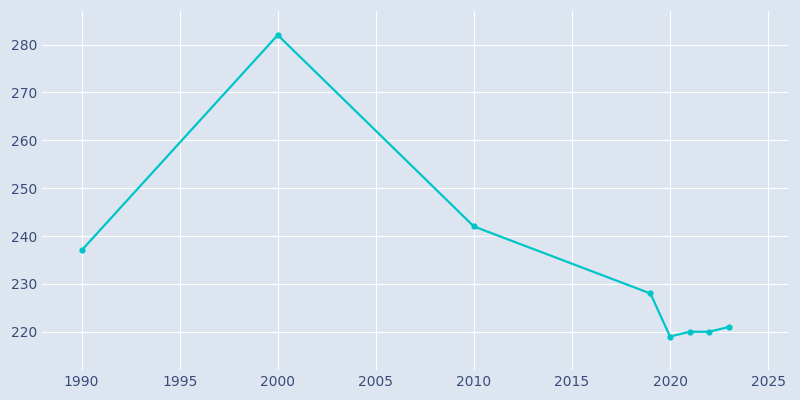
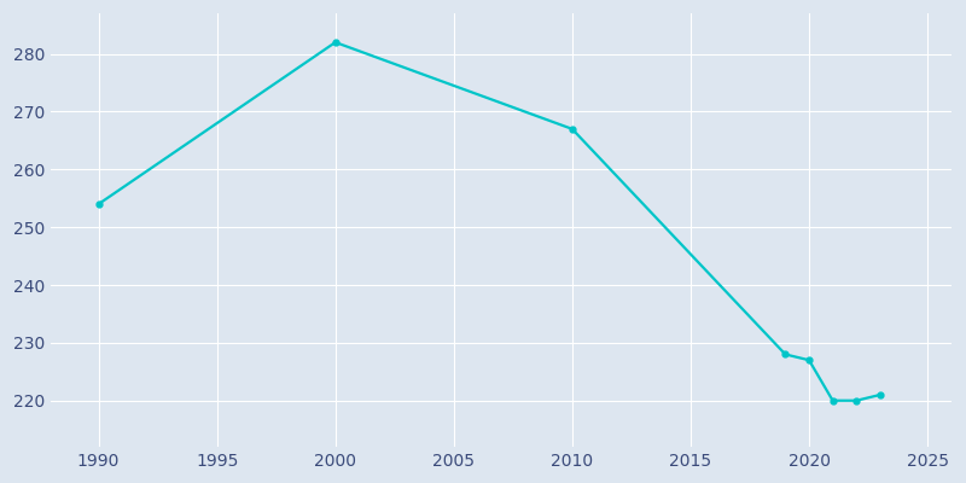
1990: 237 -> 254
2010: 242 -> 267
2020: 219 -> 227
